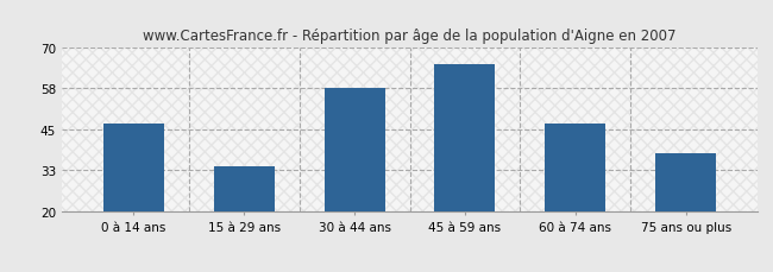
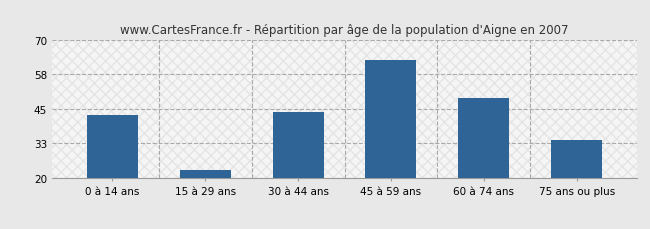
0 à 14 ans: 47 -> 43
15 à 29 ans: 34 -> 23
30 à 44 ans: 58 -> 44
45 à 59 ans: 65 -> 63
60 à 74 ans: 47 -> 49
75 ans ou plus: 38 -> 34
